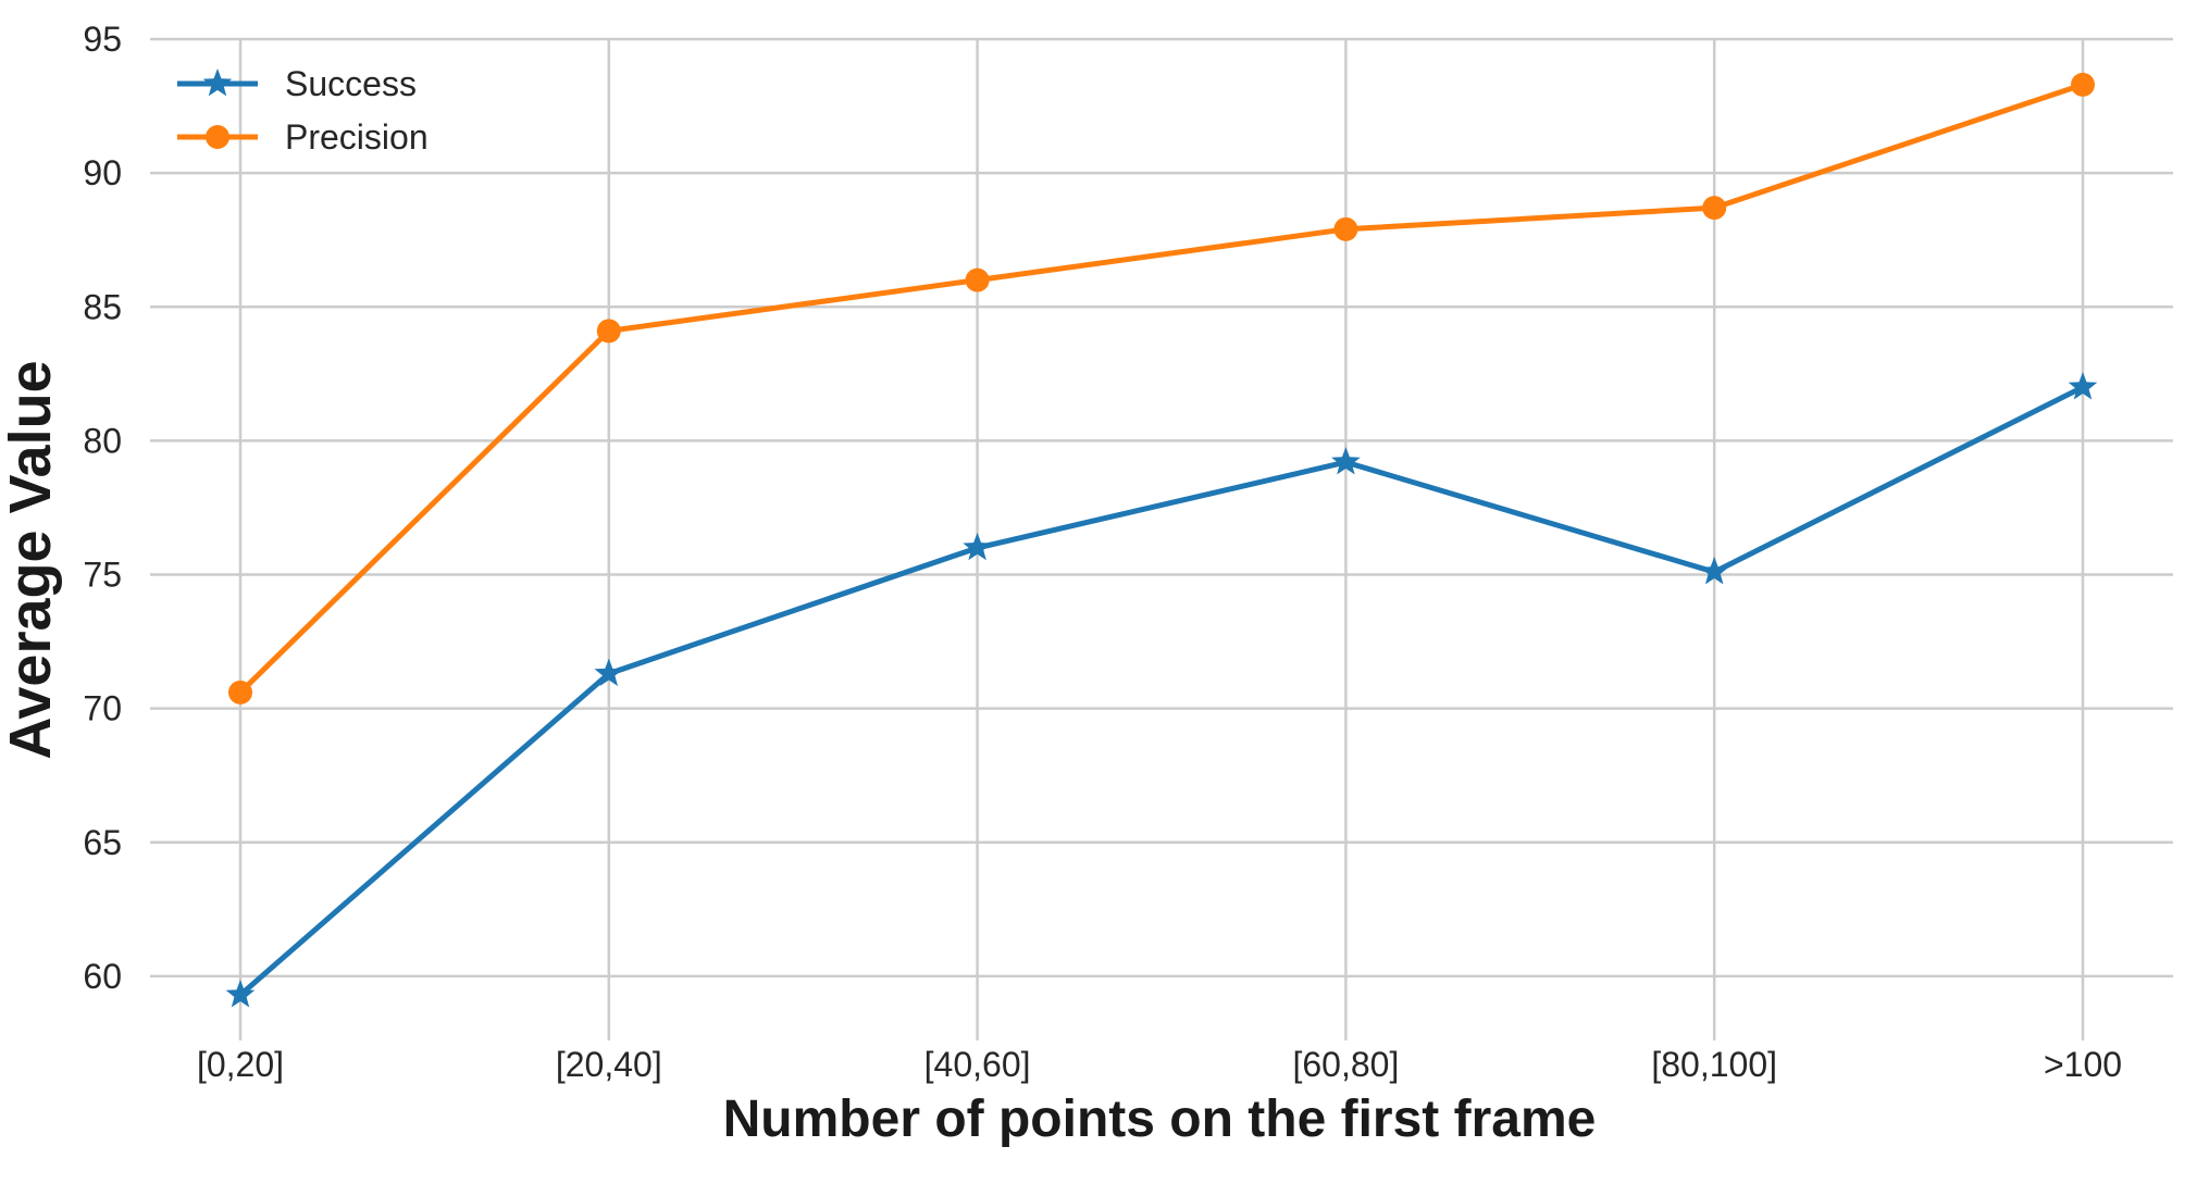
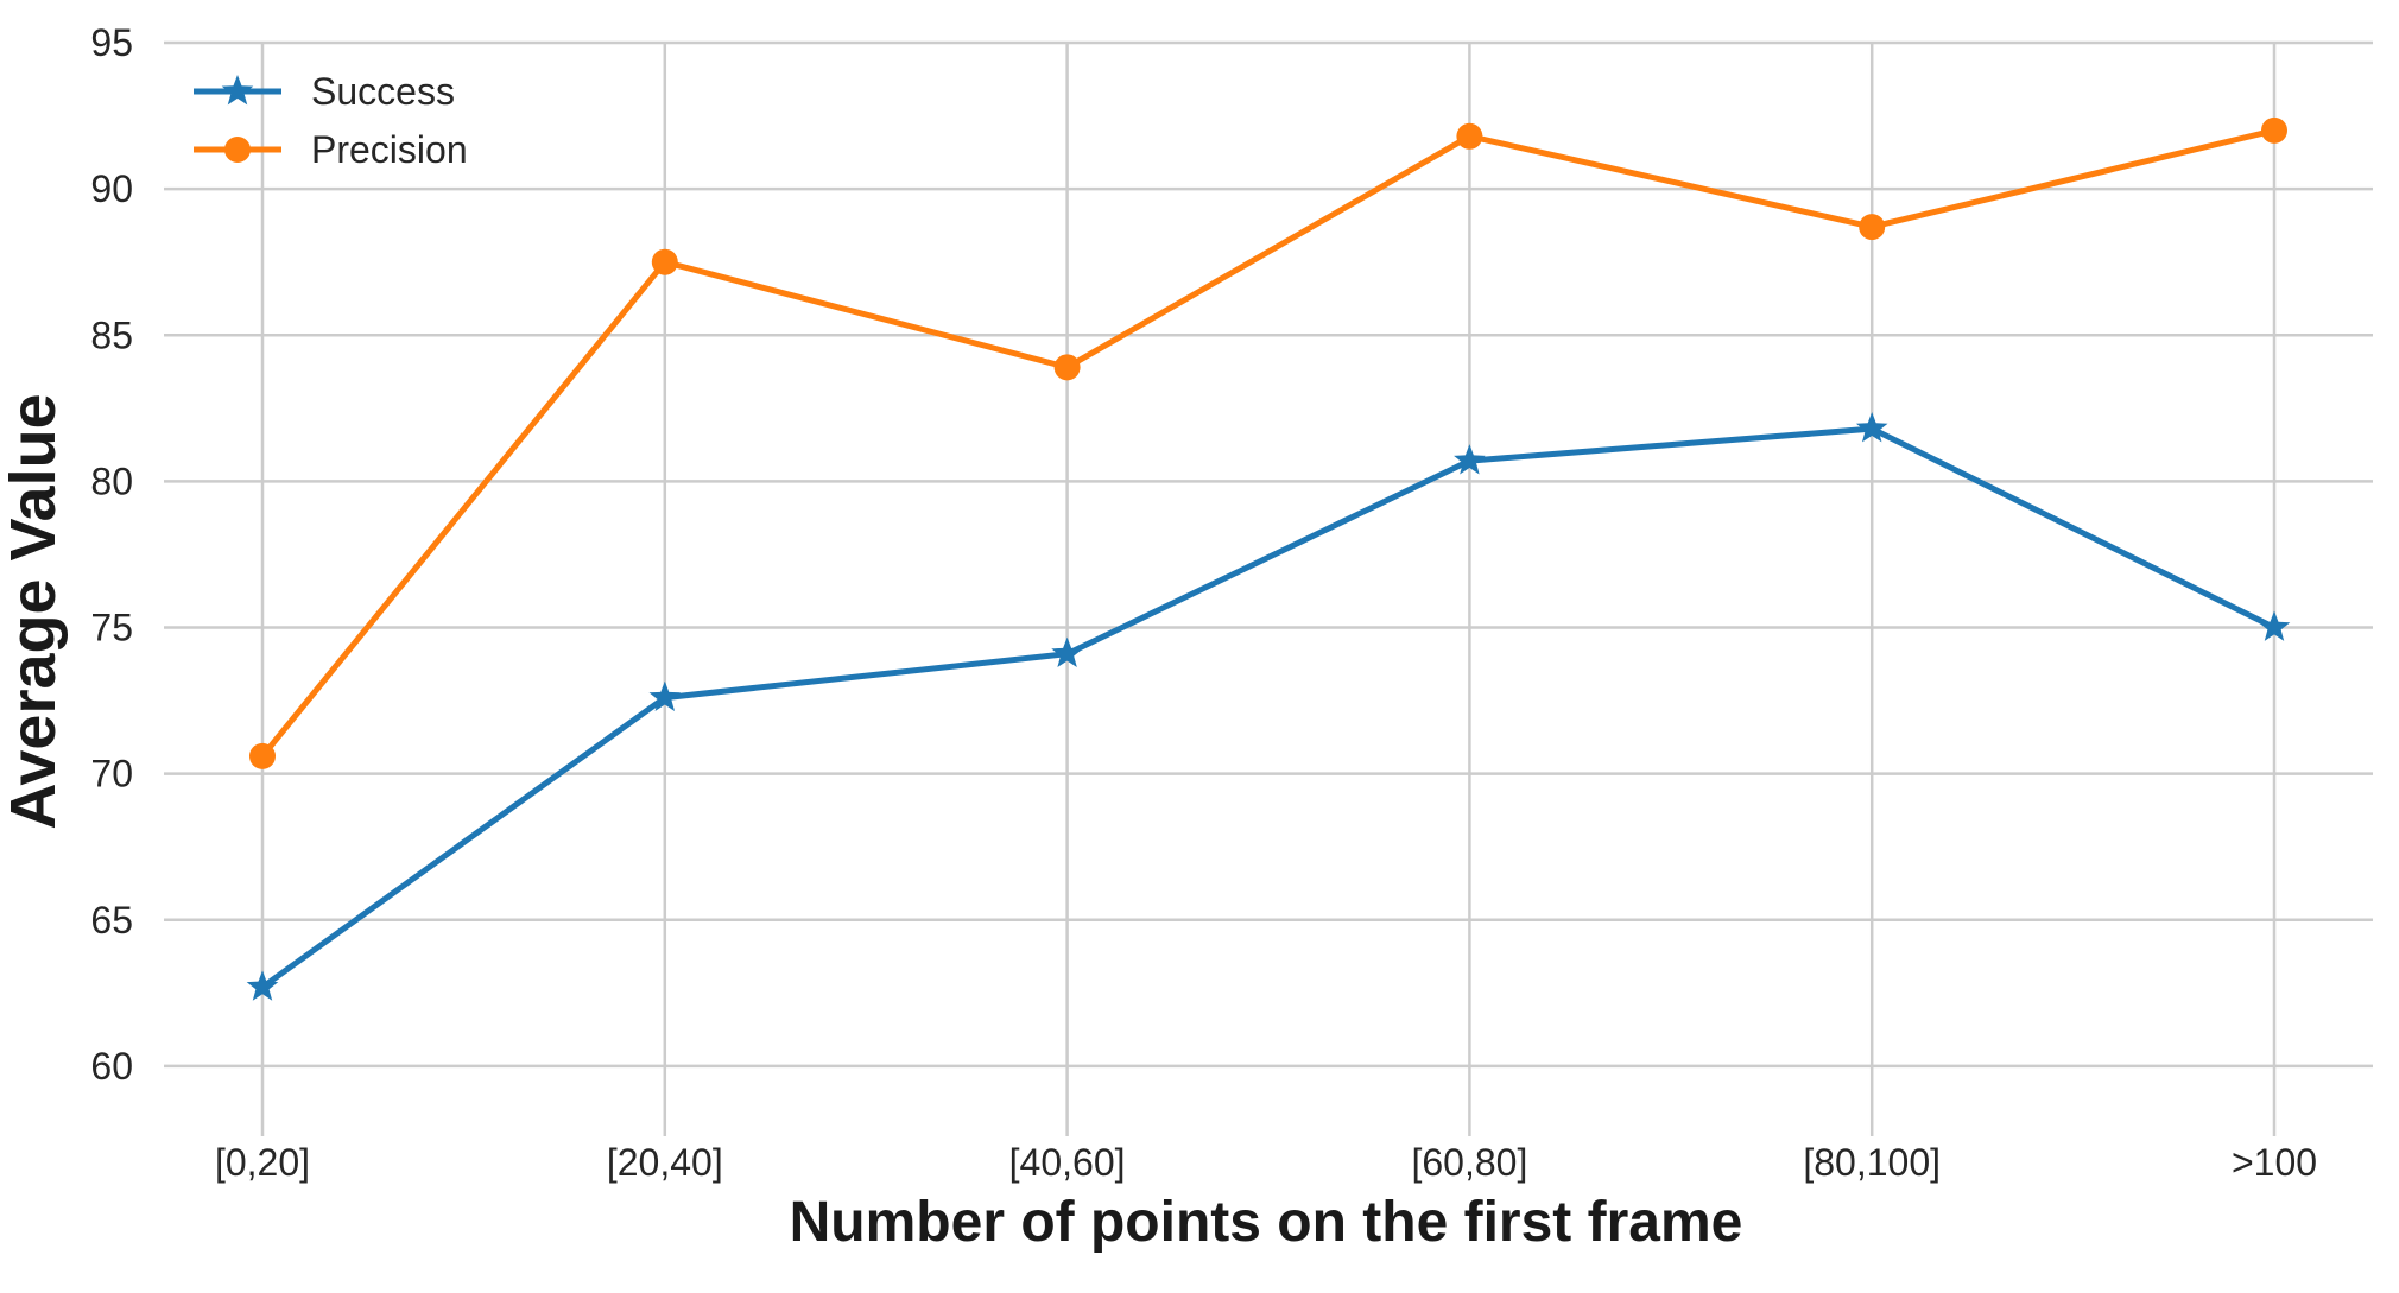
Success/[0,20]: 59.3 -> 62.7
Success/[20,40]: 71.3 -> 72.6
Precision/[20,40]: 84.1 -> 87.5
Success/[40,60]: 76.0 -> 74.1
Precision/[40,60]: 86.0 -> 83.9
Success/[60,80]: 79.2 -> 80.7
Precision/[60,80]: 87.9 -> 91.8
Success/[80,100]: 75.1 -> 81.8
Success/>100: 82.0 -> 75.0
Precision/>100: 93.3 -> 92.0
